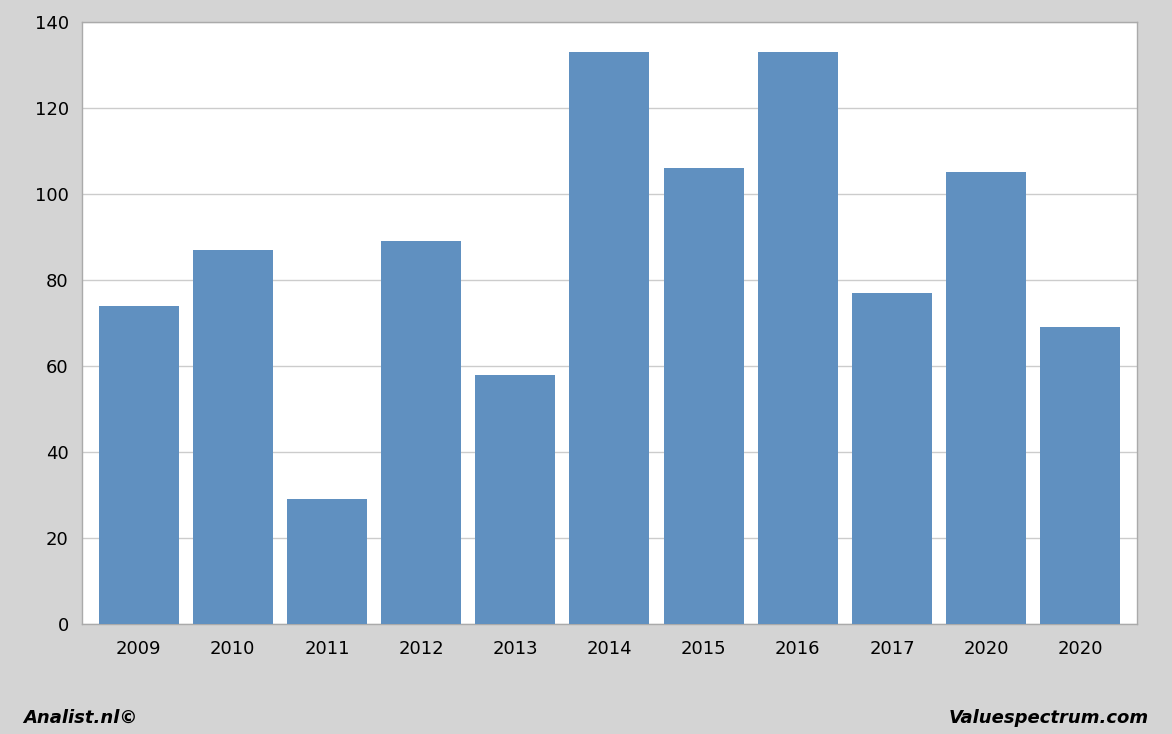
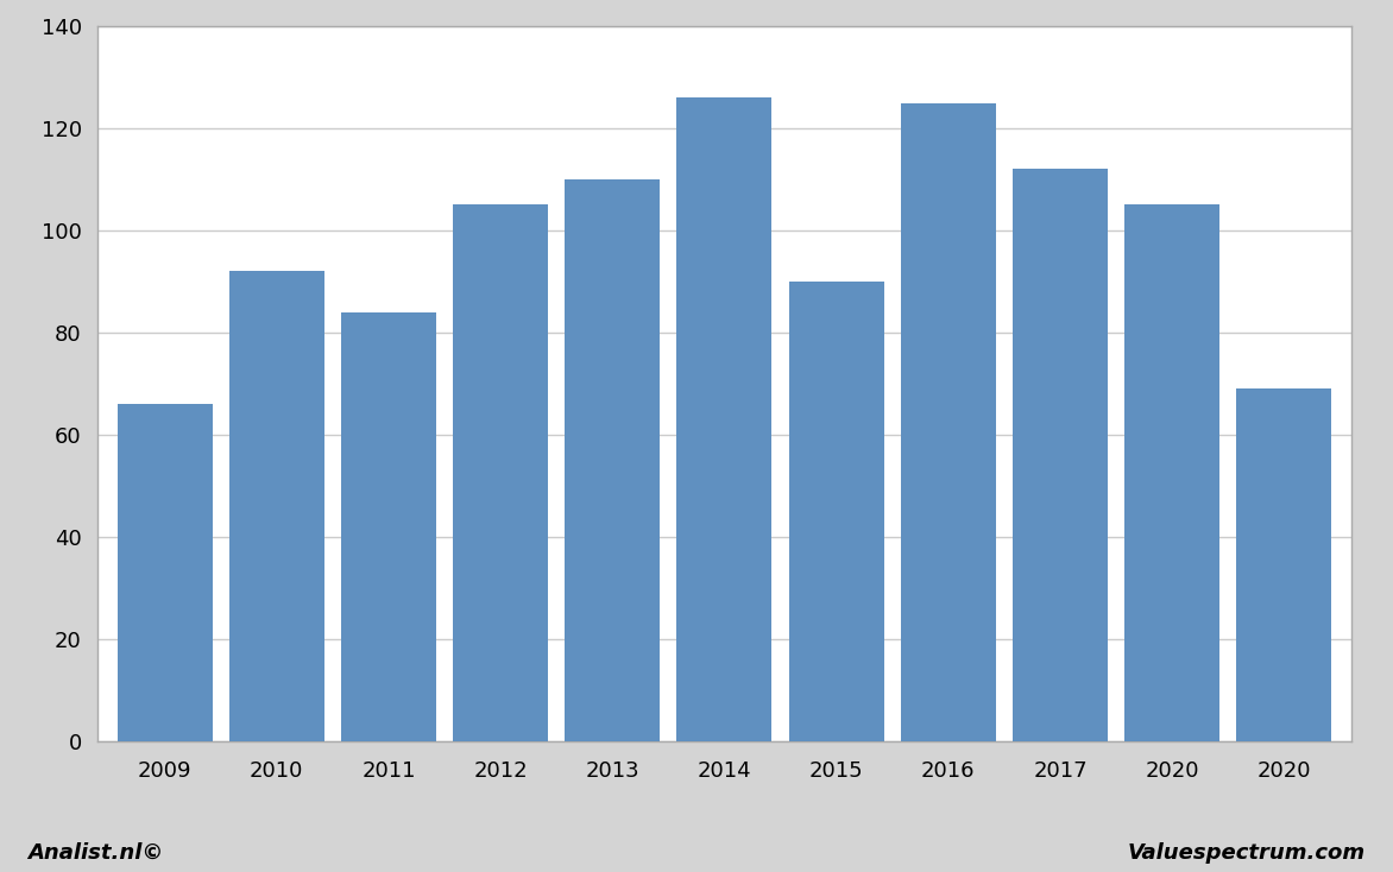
2009: 74 -> 66
2010: 87 -> 92
2011: 29 -> 84
2012: 89 -> 105
2013: 58 -> 110
2014: 133 -> 126
2015: 106 -> 90
2016: 133 -> 125
2017: 77 -> 112
